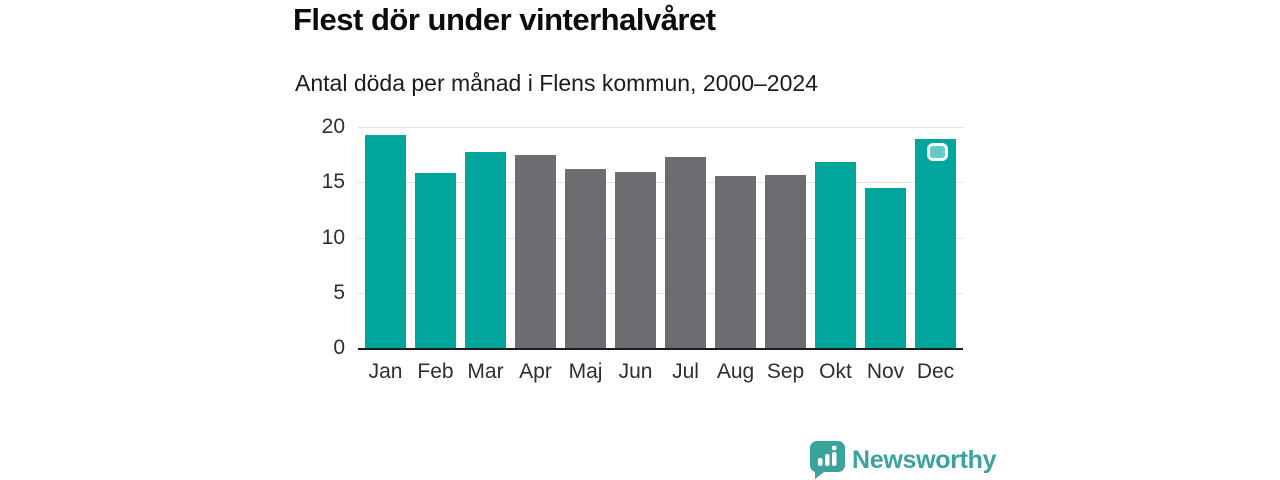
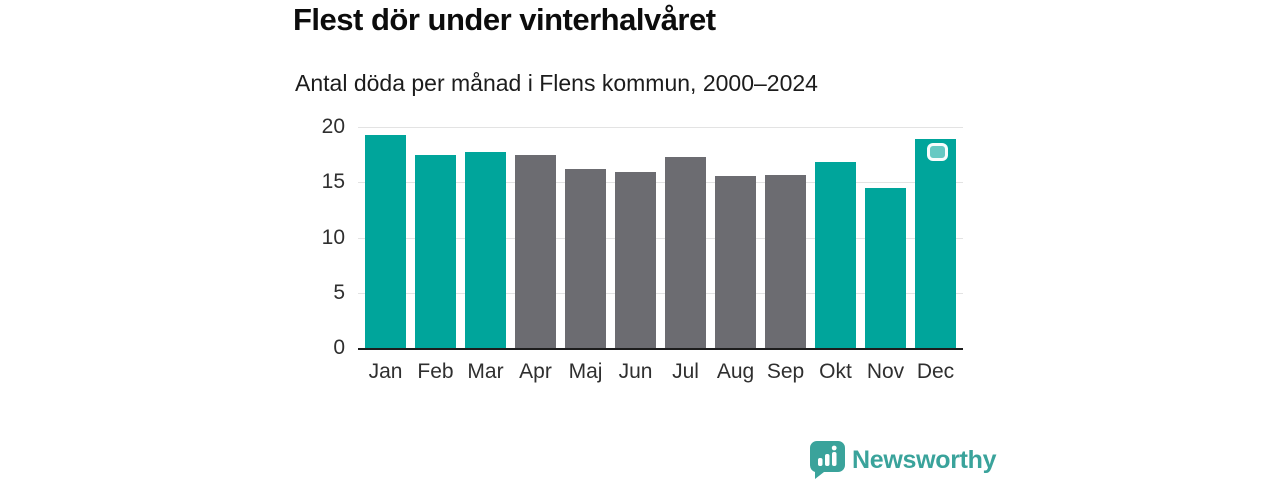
Feb: 15.8 -> 17.5
